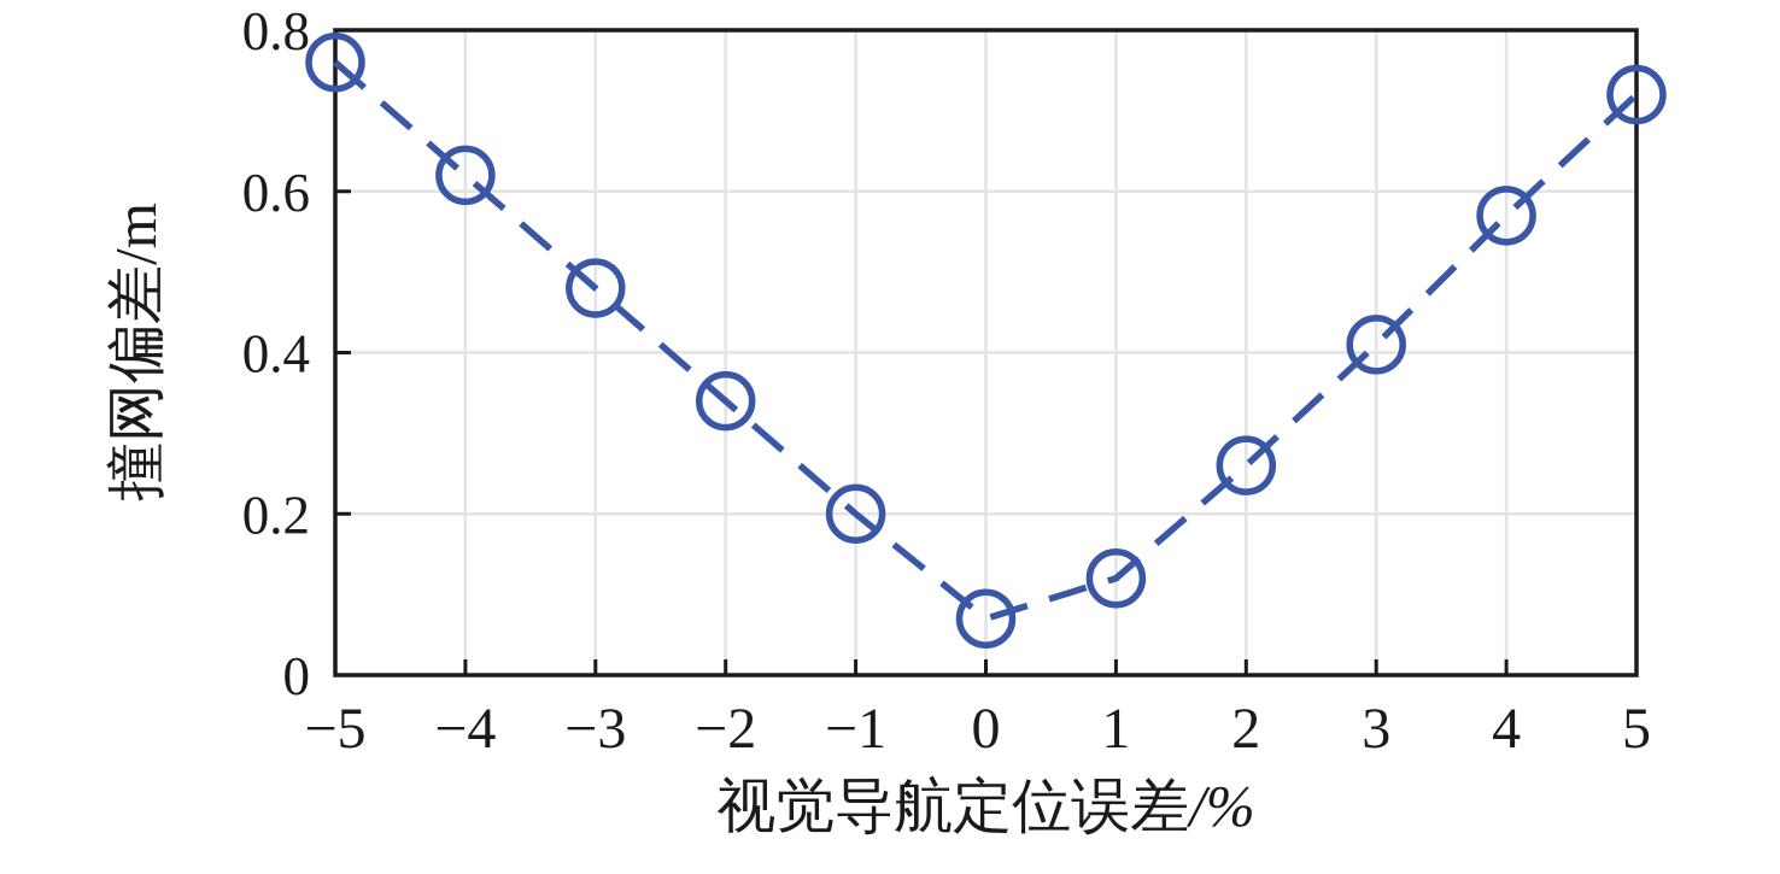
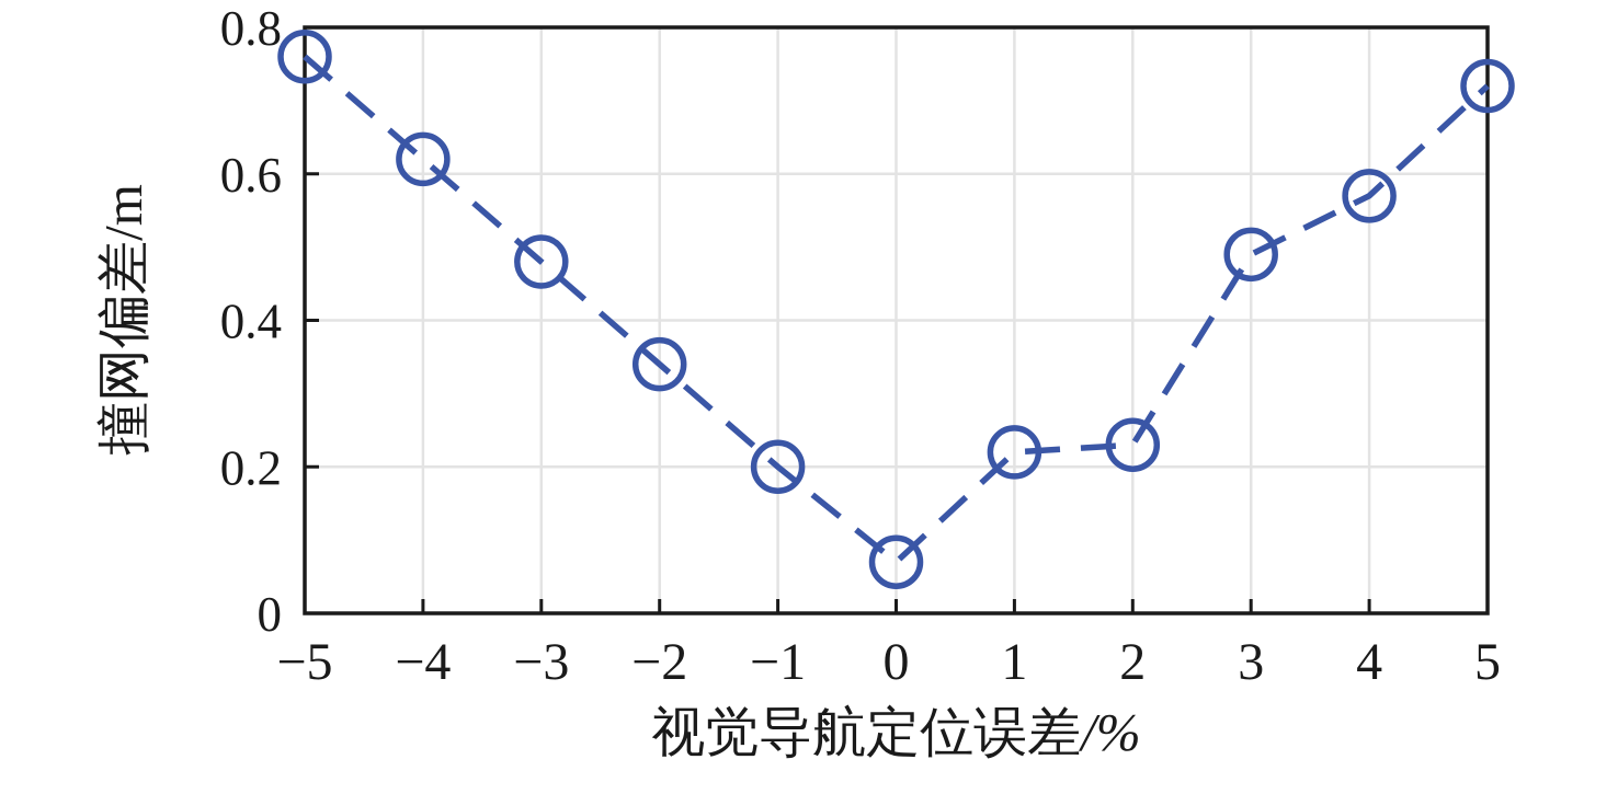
1: 0.12 -> 0.22
2: 0.26 -> 0.23
3: 0.41 -> 0.49
